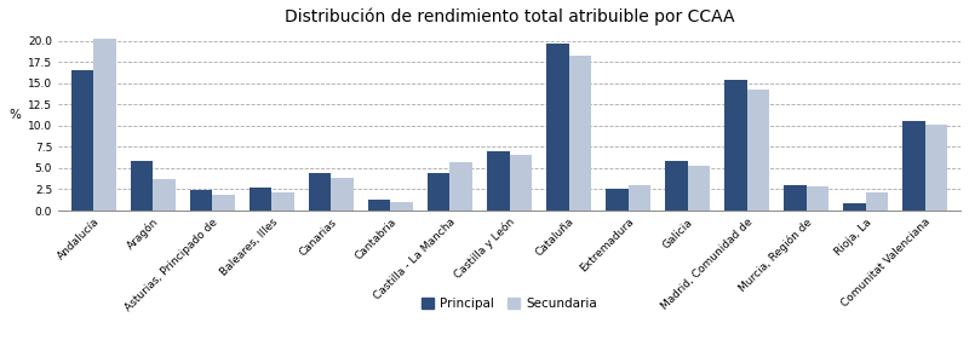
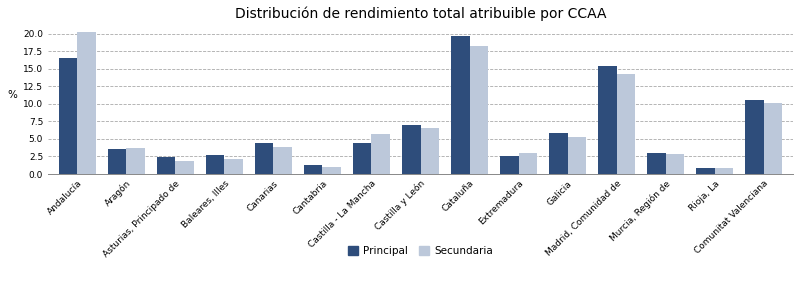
Principal/Aragón: 5.8 -> 3.6
Secundaria/Rioja, La: 2.2 -> 0.8
